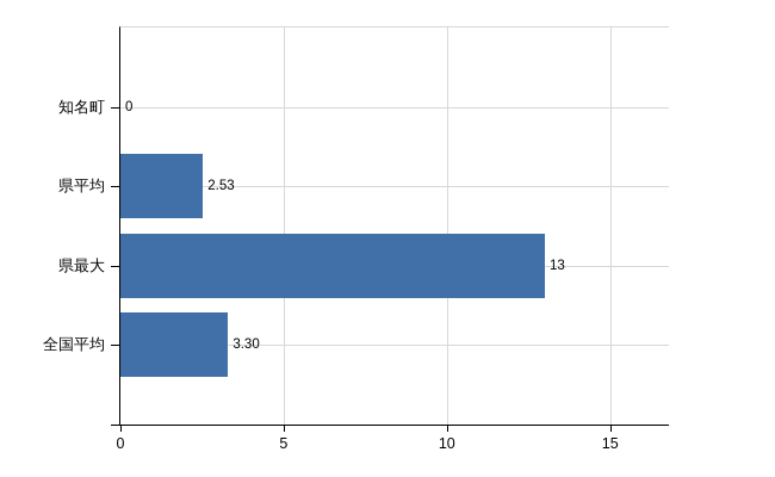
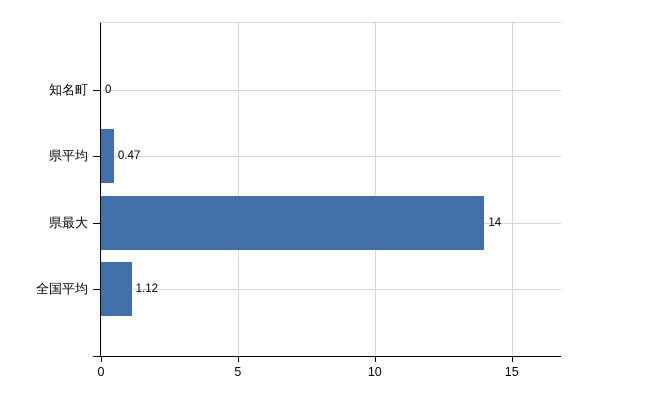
県平均: 2.53 -> 0.47
県最大: 13 -> 14
全国平均: 3.30 -> 1.12
